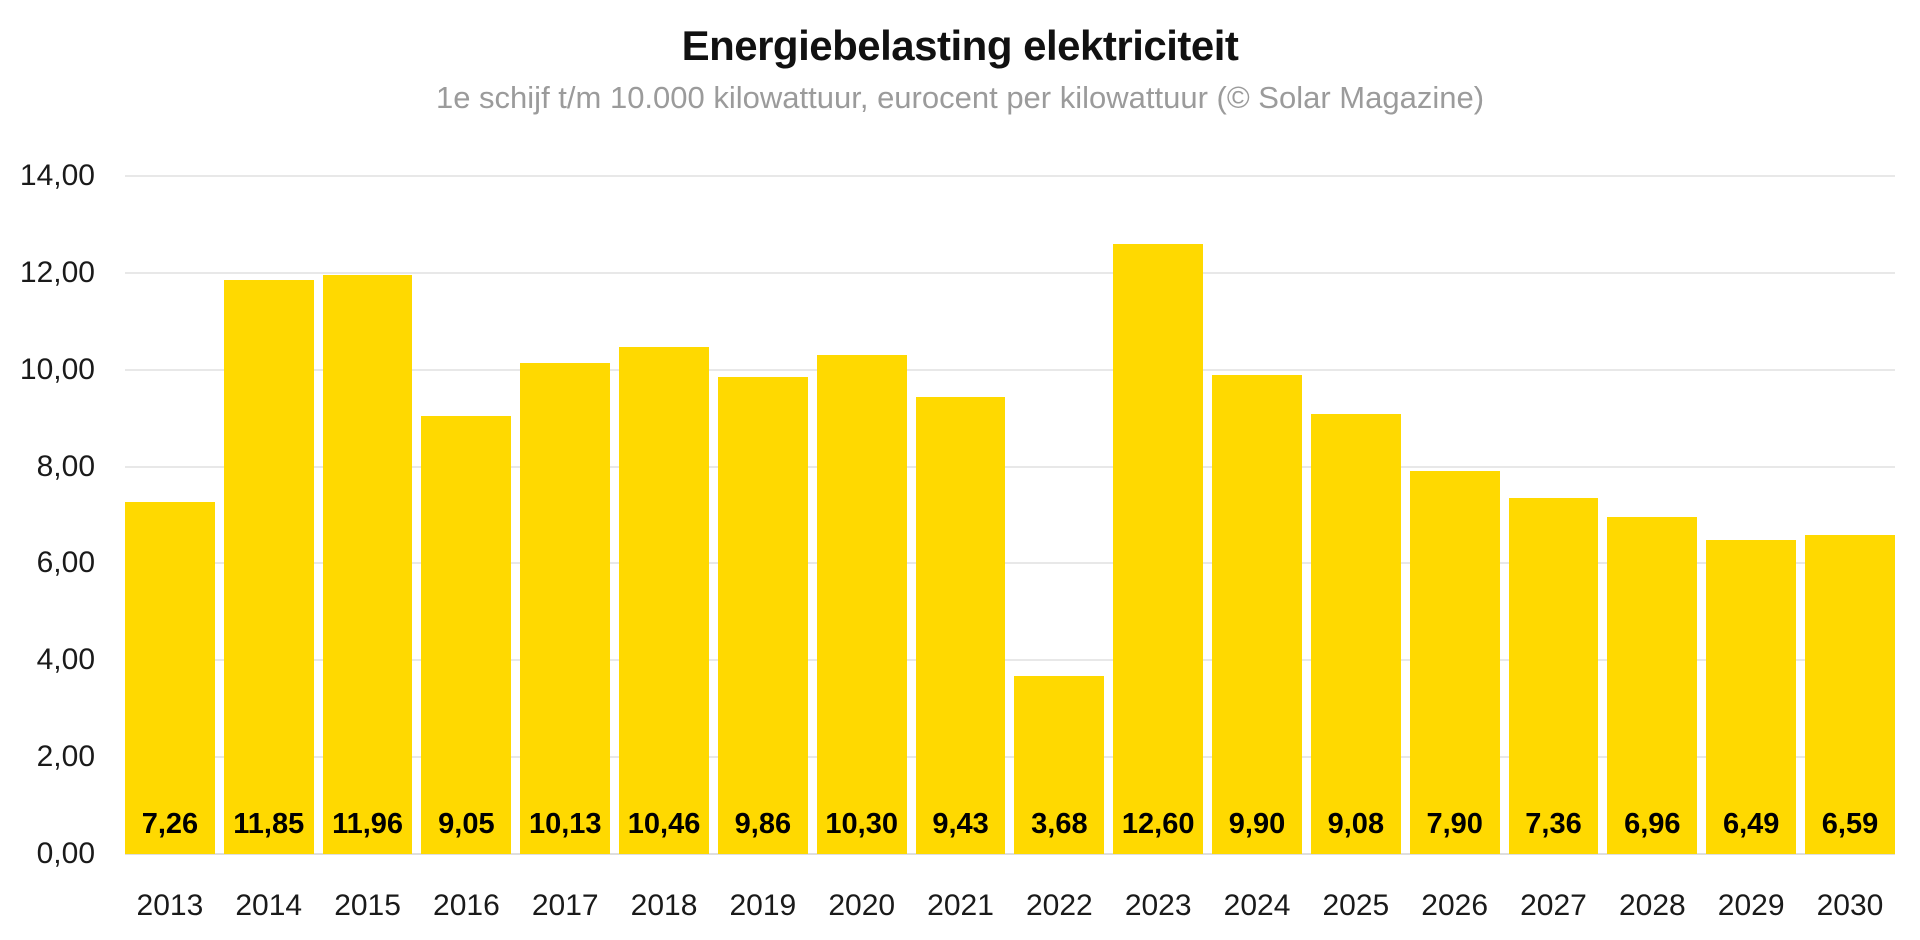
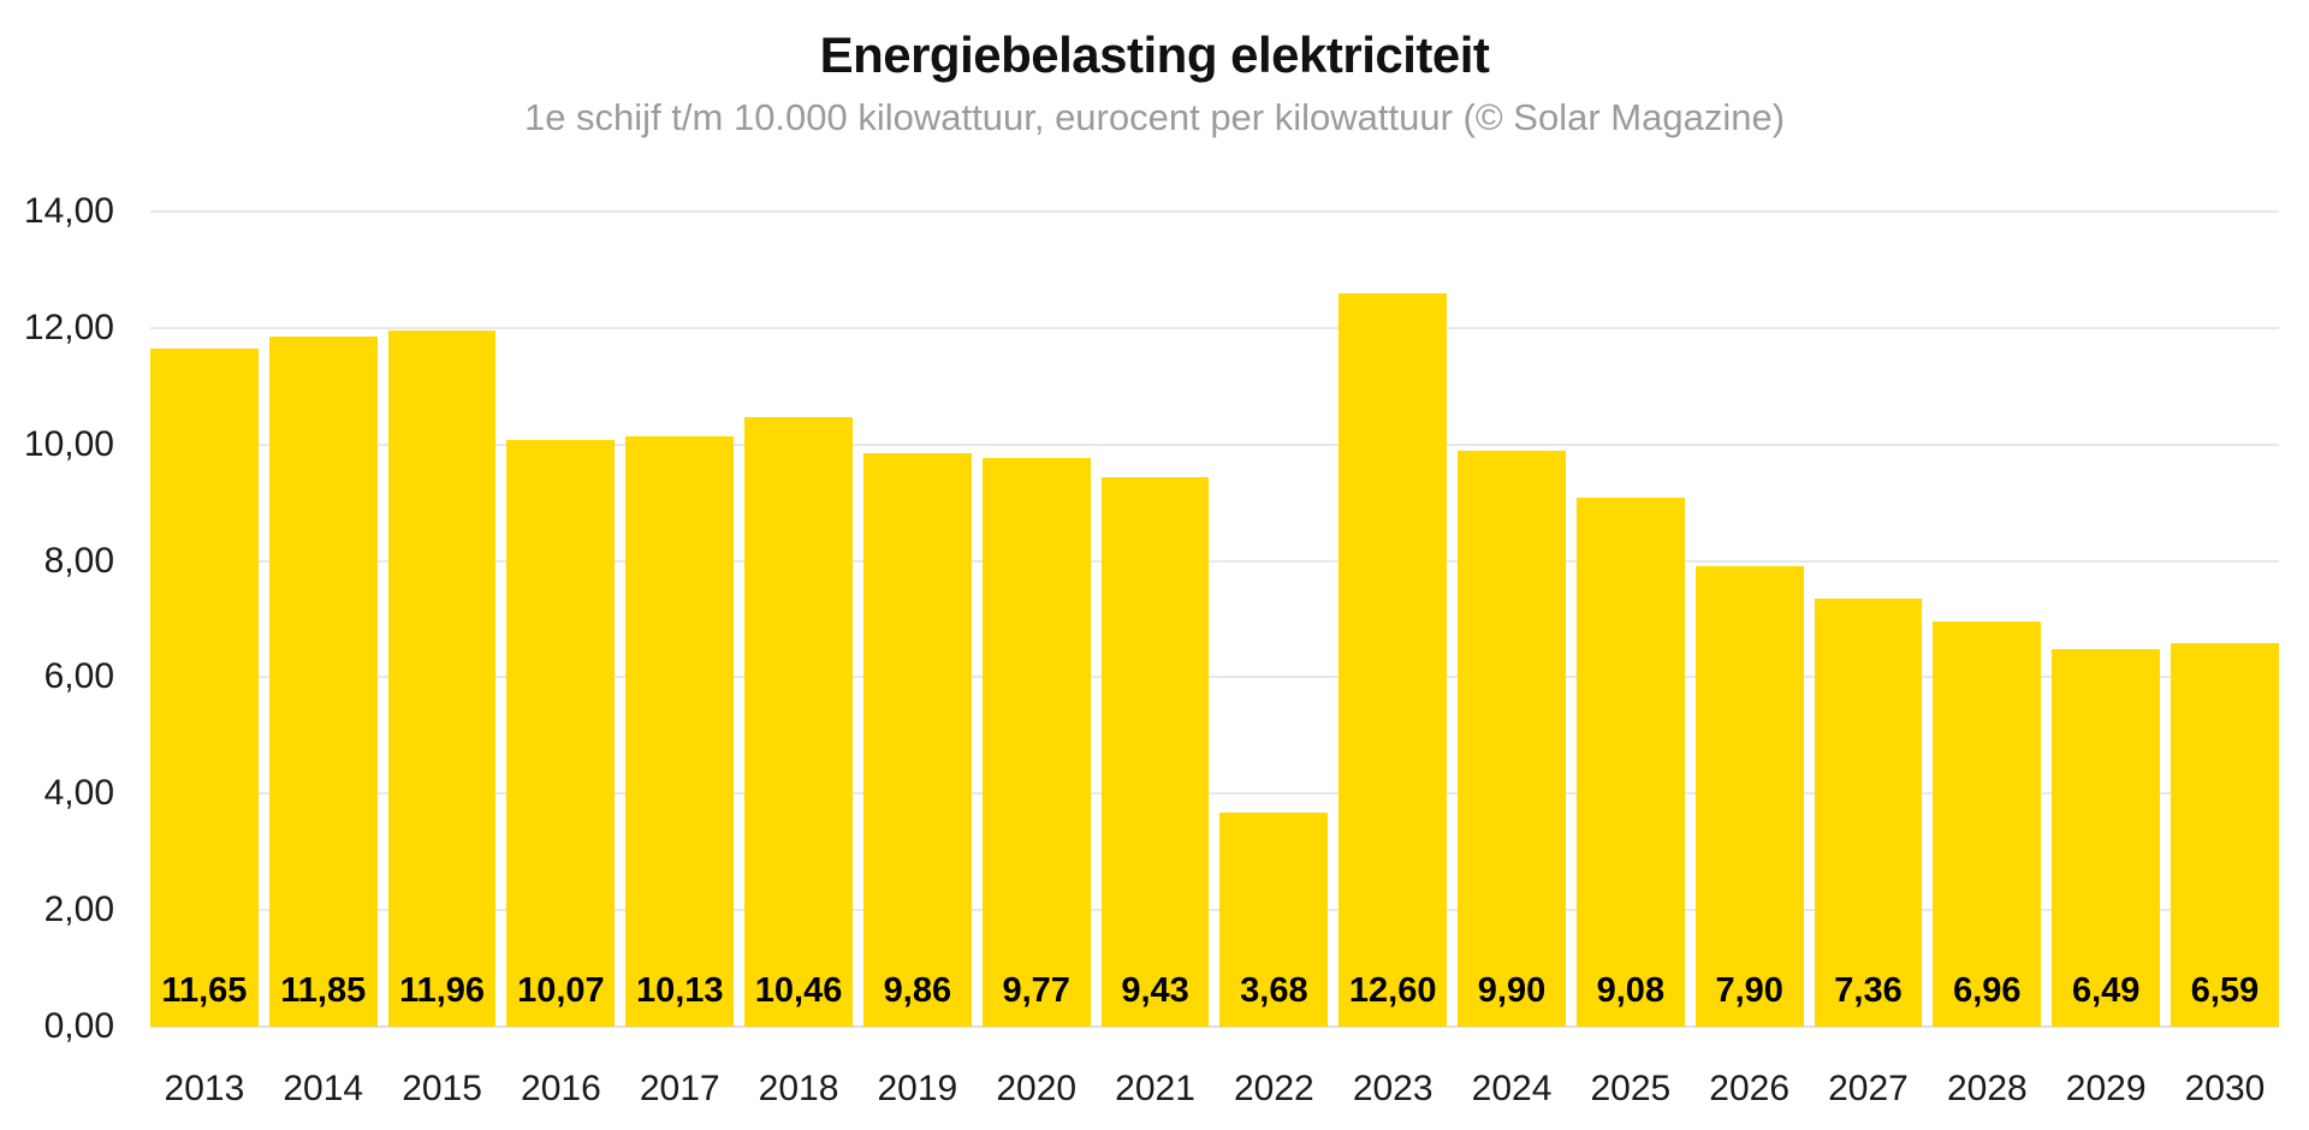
2013: 7,26 -> 11,65
2016: 9,05 -> 10,07
2020: 10,30 -> 9,77
